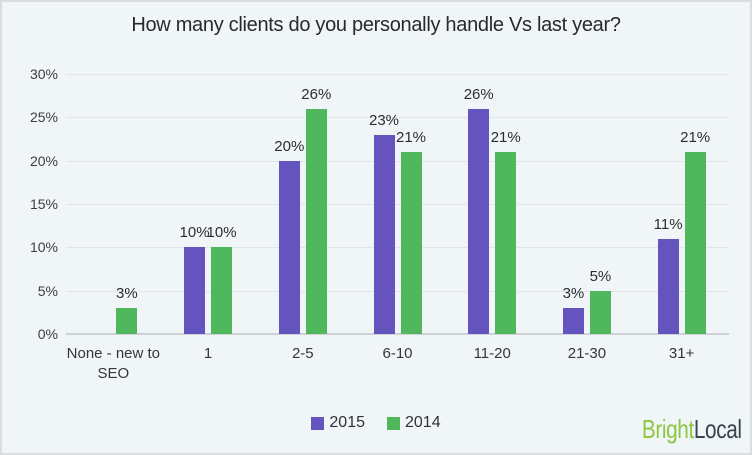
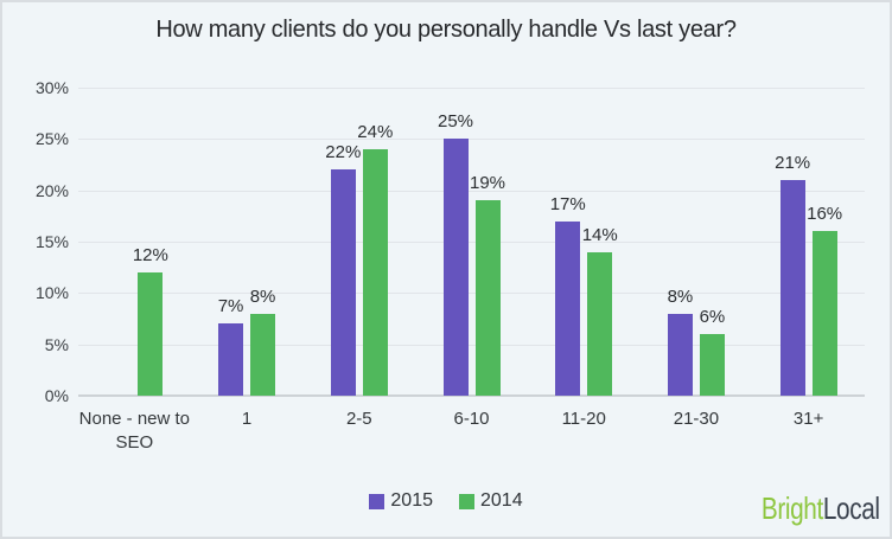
2014/None - new to SEO: 3% -> 12%
2015/1: 10% -> 7%
2014/1: 10% -> 8%
2015/2-5: 20% -> 22%
2014/2-5: 26% -> 24%
2015/6-10: 23% -> 25%
2014/6-10: 21% -> 19%
2015/11-20: 26% -> 17%
2014/11-20: 21% -> 14%
2015/21-30: 3% -> 8%
2014/21-30: 5% -> 6%
2015/31+: 11% -> 21%
2014/31+: 21% -> 16%
